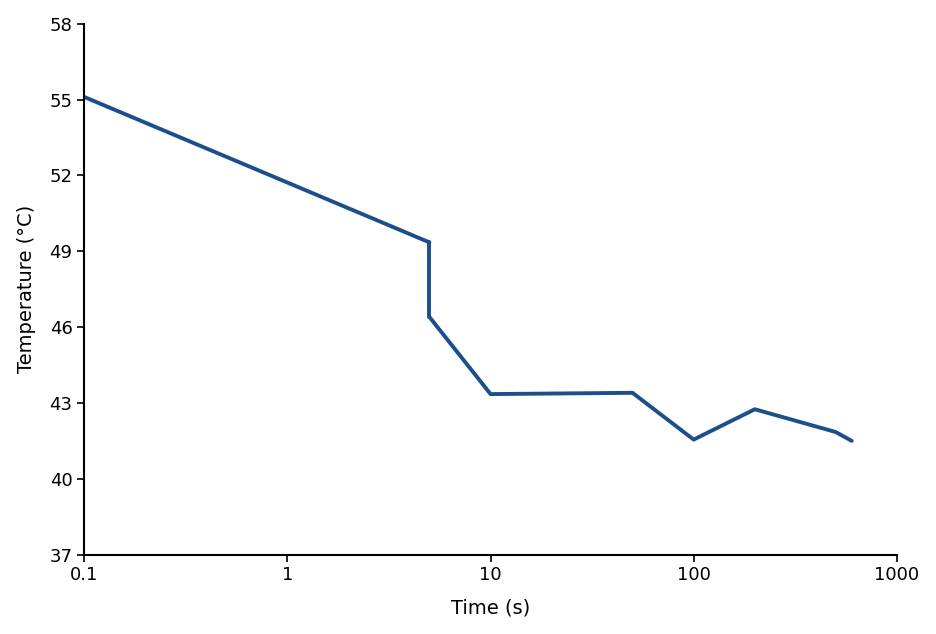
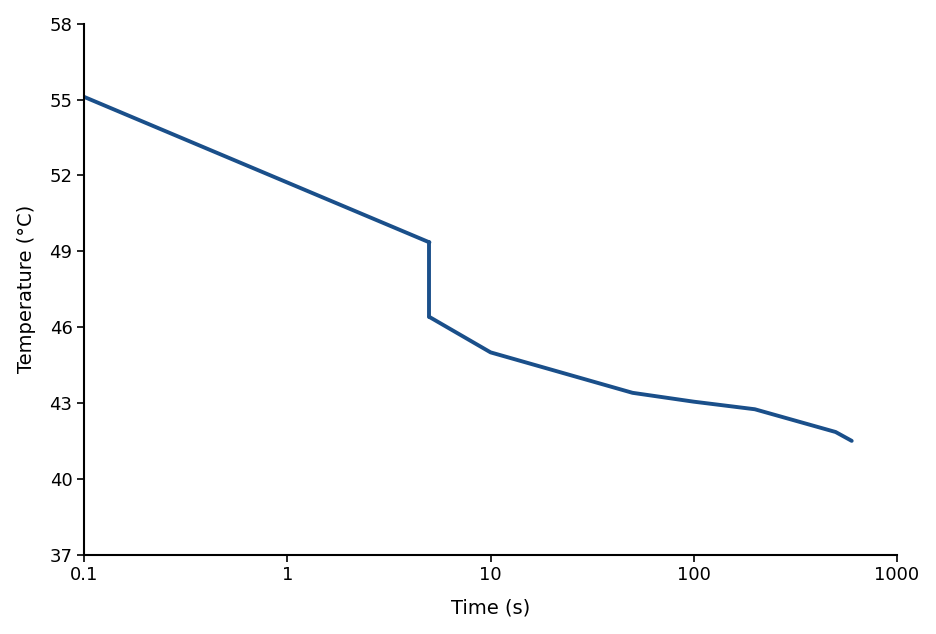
10: 43.35 -> 45.00
100: 41.55 -> 43.05
